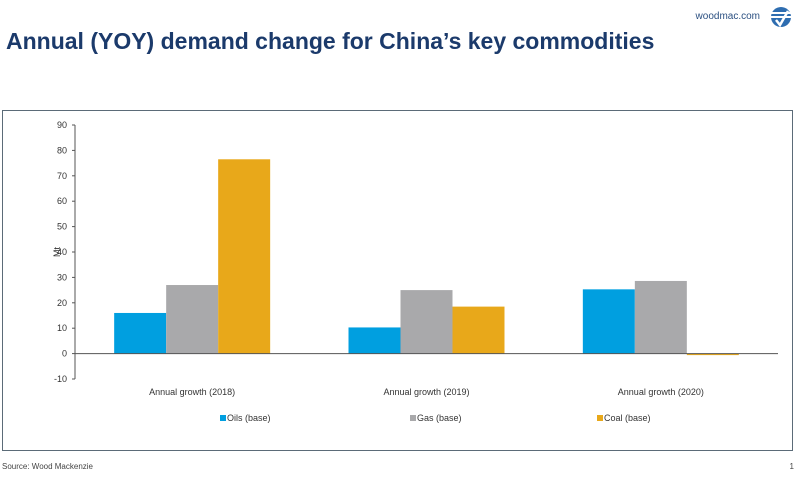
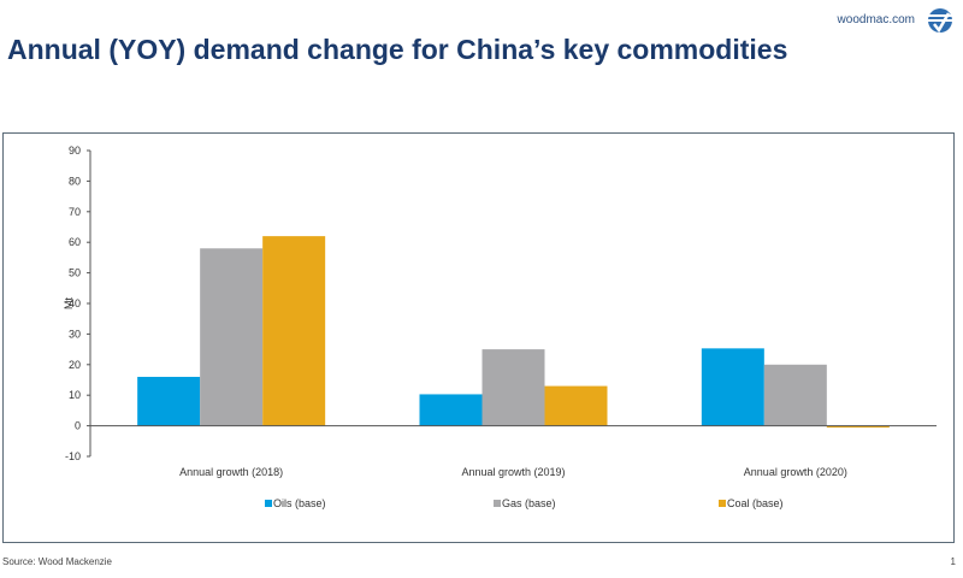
Gas (base)/Annual growth (2018): 27 -> 58
Coal (base)/Annual growth (2018): 76 -> 62
Coal (base)/Annual growth (2019): 18 -> 13
Gas (base)/Annual growth (2020): 29 -> 20
